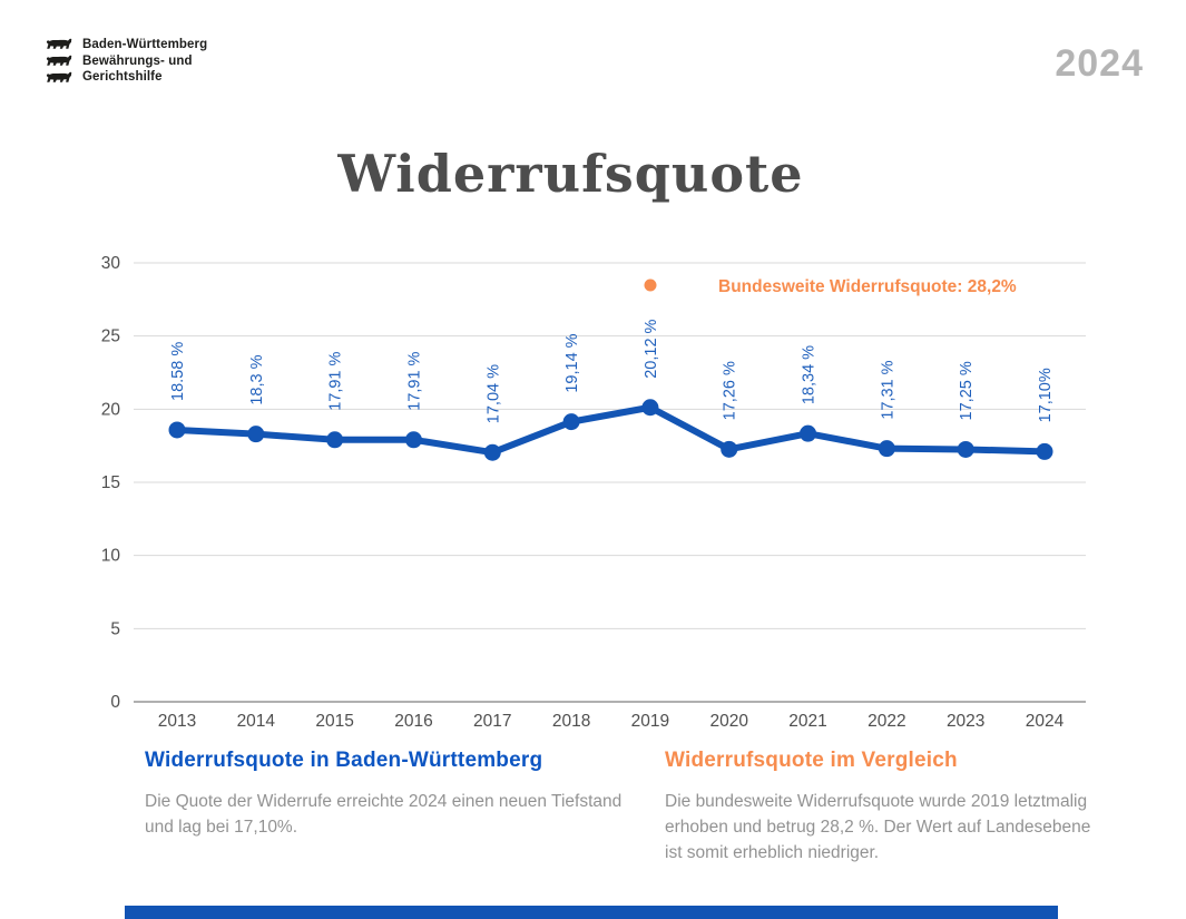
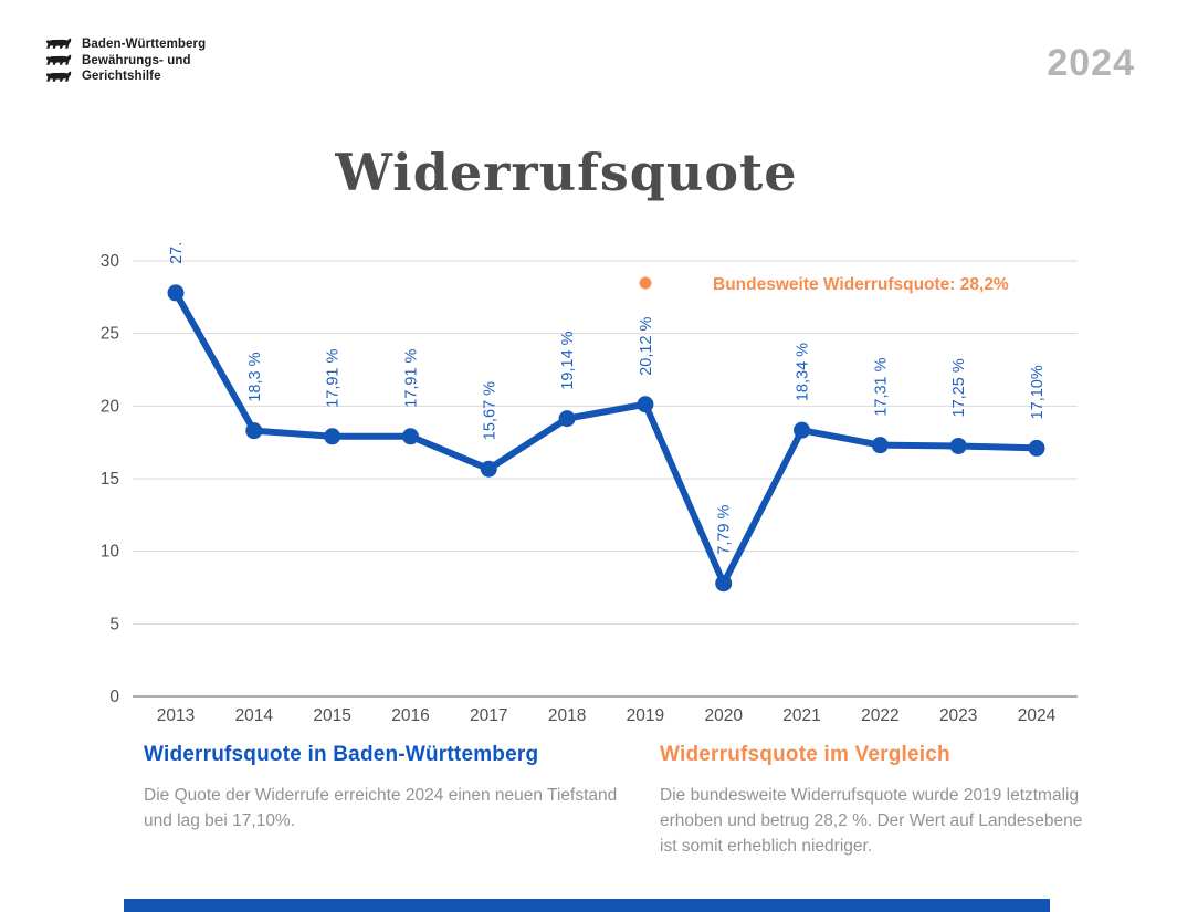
2013: 18.58 -> 27.80
2017: 17,04 -> 15,67
2020: 17,26 -> 7,79
